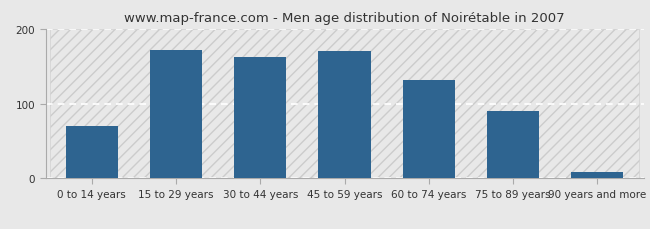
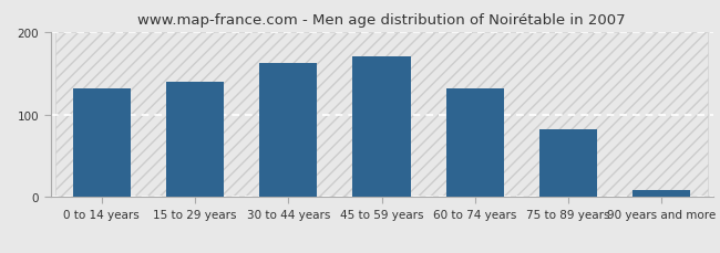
0 to 14 years: 70 -> 132
15 to 29 years: 172 -> 140
75 to 89 years: 90 -> 82
